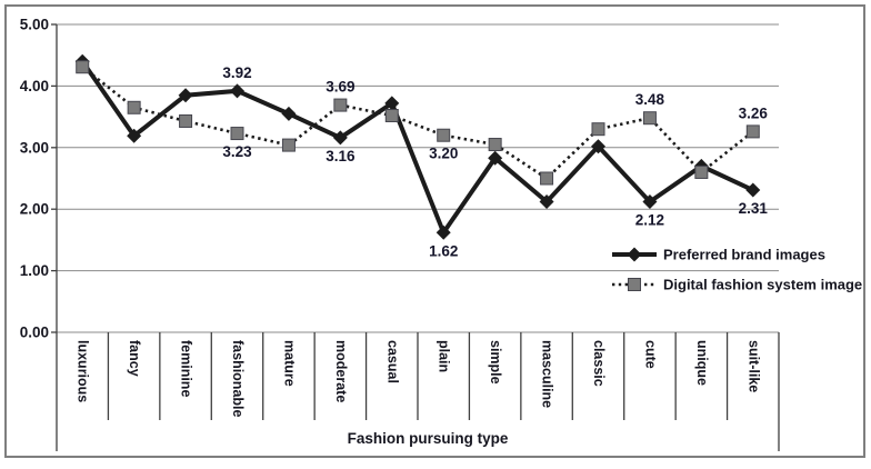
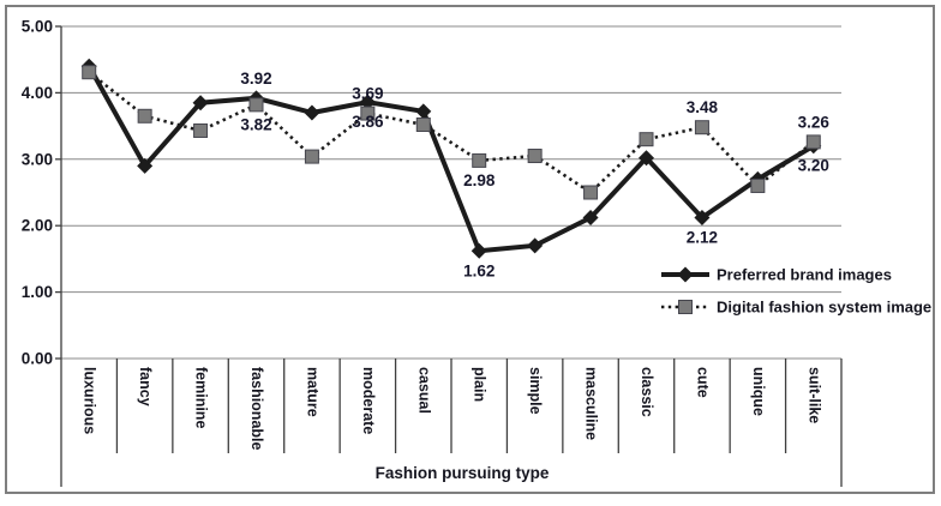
Preferred brand images/fancy: 3.2 -> 2.9
Digital fashion system image/fashionable: 3.23 -> 3.82
Preferred brand images/mature: 3.5 -> 3.7
Preferred brand images/moderate: 3.16 -> 3.86
Digital fashion system image/plain: 3.20 -> 2.98
Preferred brand images/simple: 2.8 -> 1.7
Preferred brand images/suit-like: 2.31 -> 3.20
